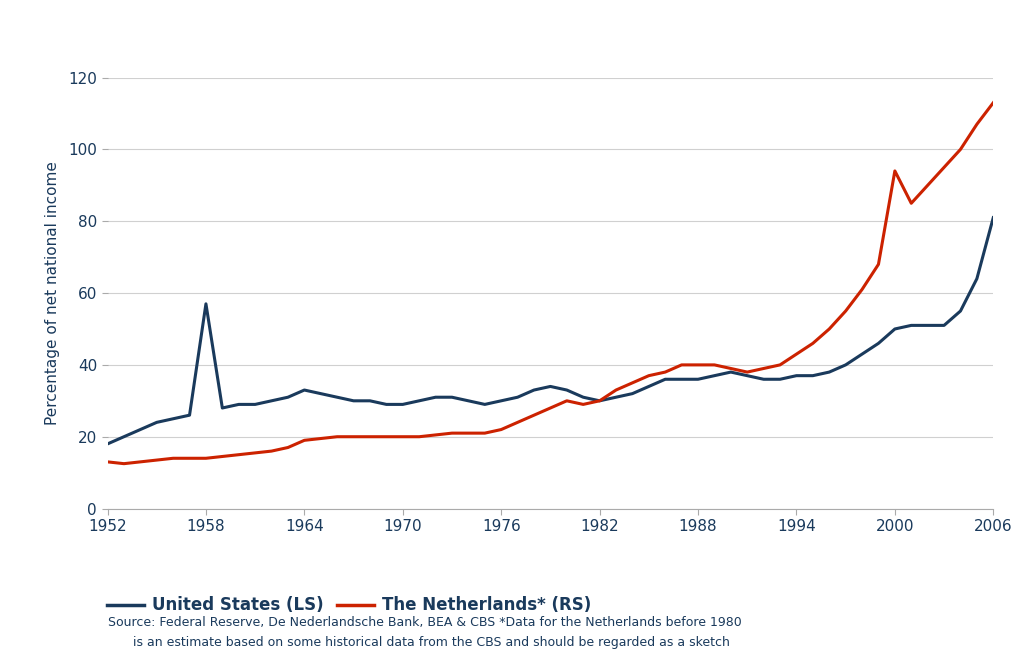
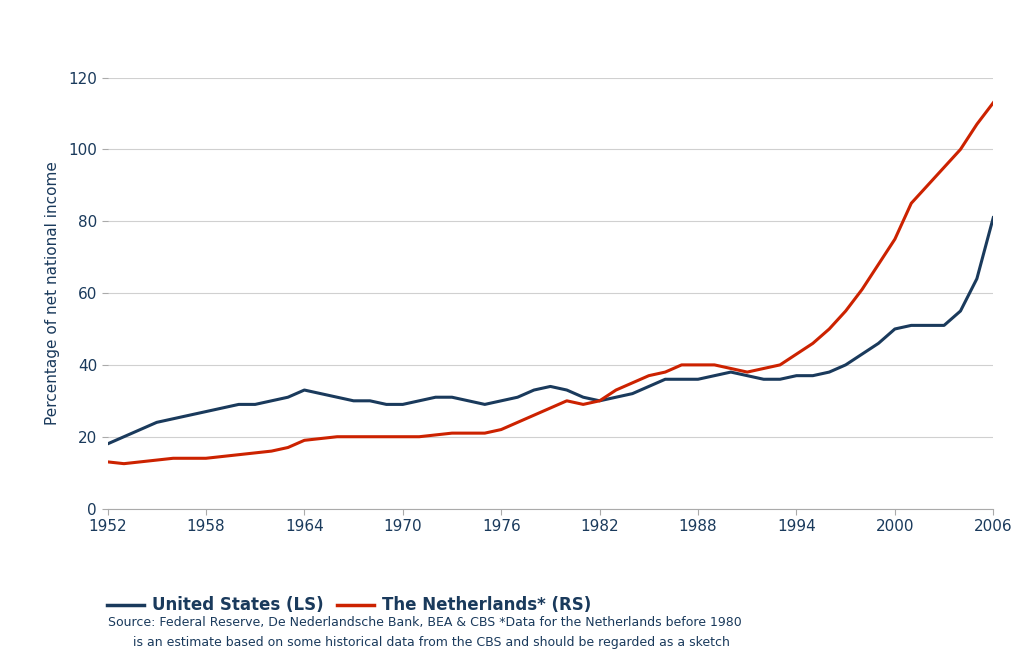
United States (LS)/1958: 57 -> 27
The Netherlands* (RS)/2000: 94.0 -> 75.0
